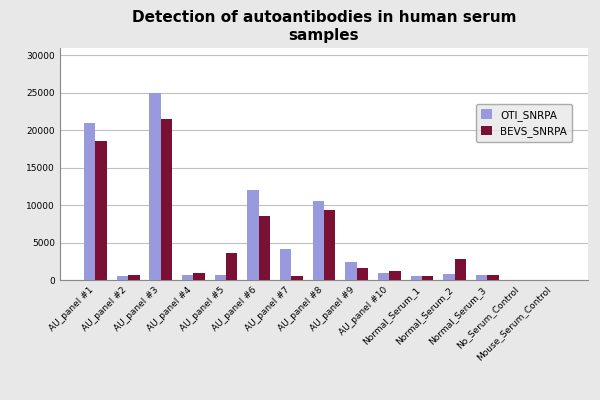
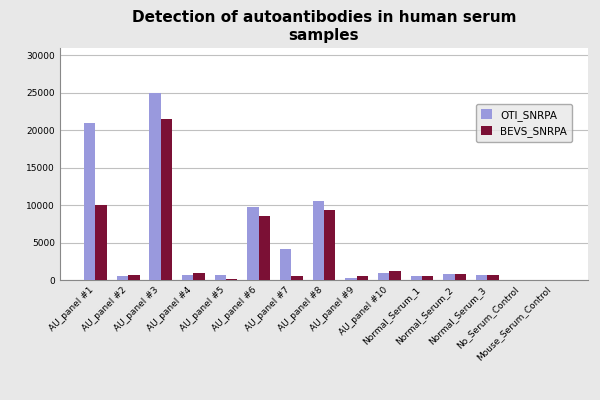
BEVS_SNRPA/AU_panel #1: 18600 -> 10000
BEVS_SNRPA/AU_panel #5: 3600 -> 200
OTI_SNRPA/AU_panel #6: 12000 -> 9800
OTI_SNRPA/AU_panel #9: 2400 -> 300
BEVS_SNRPA/AU_panel #9: 1600 -> 500
BEVS_SNRPA/Normal_Serum_2: 2800 -> 800
